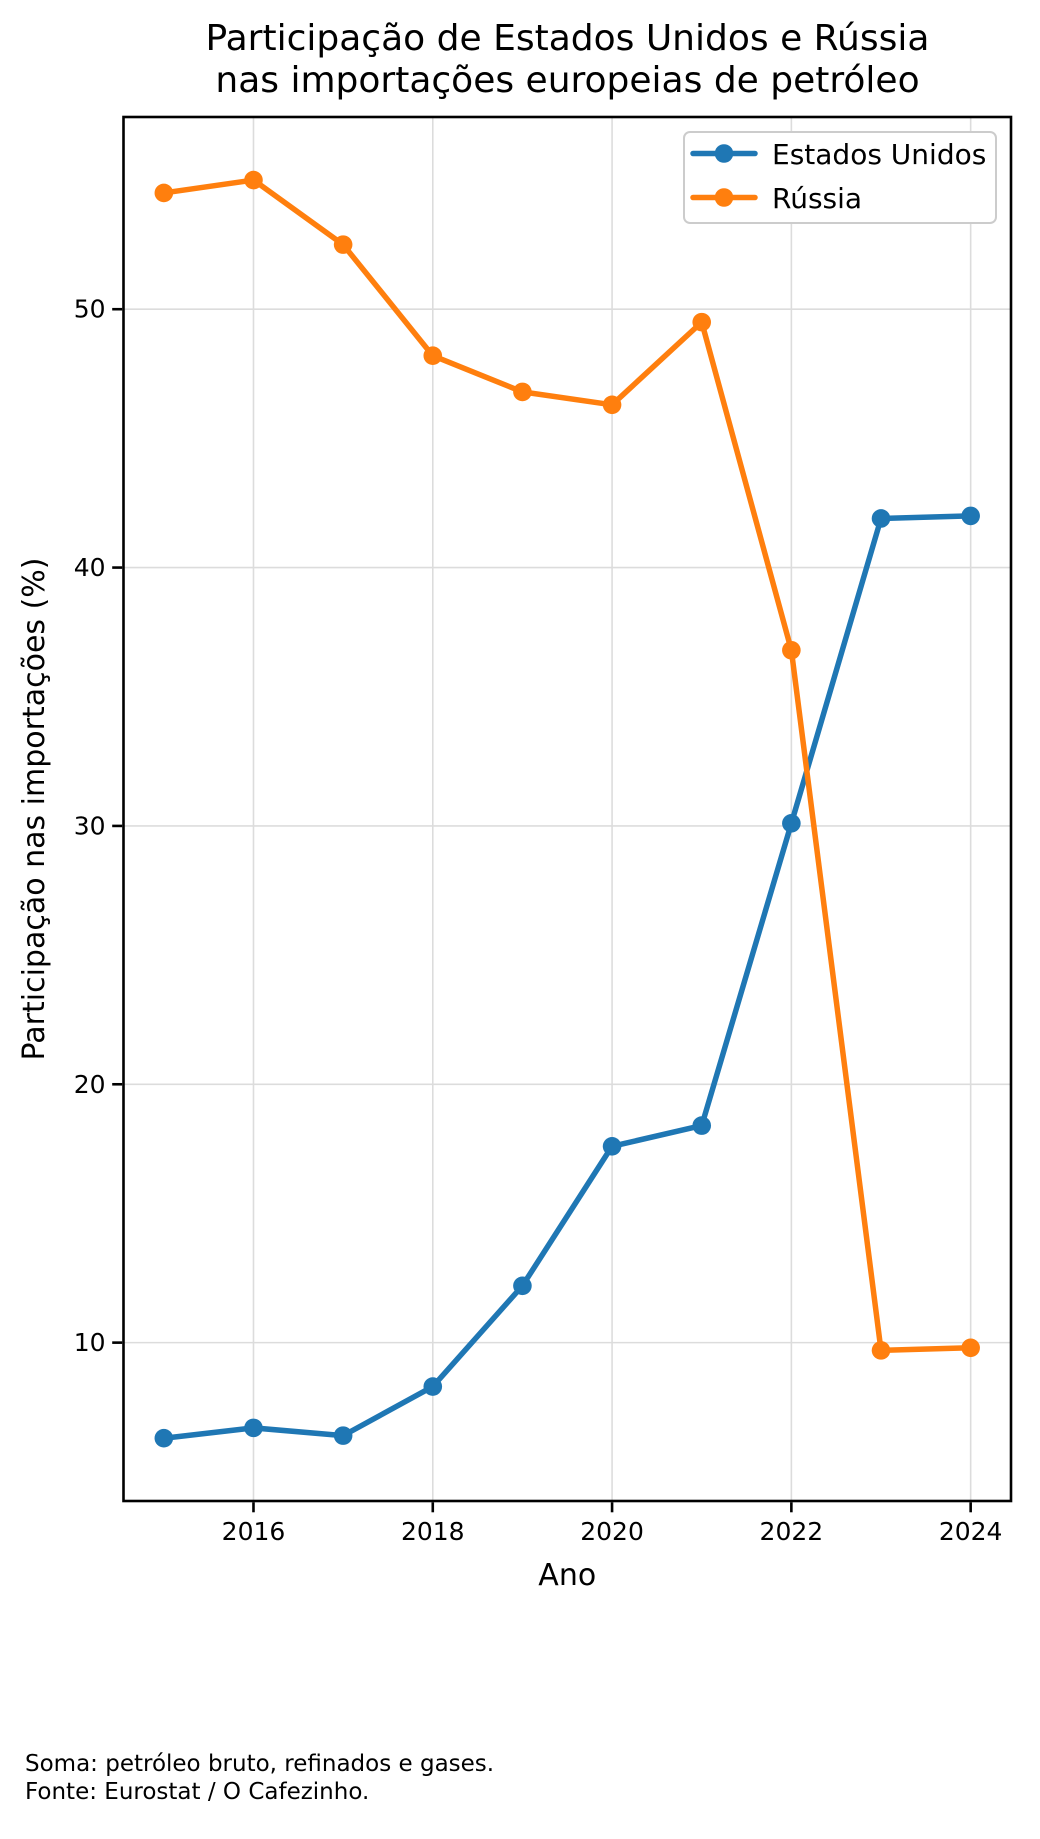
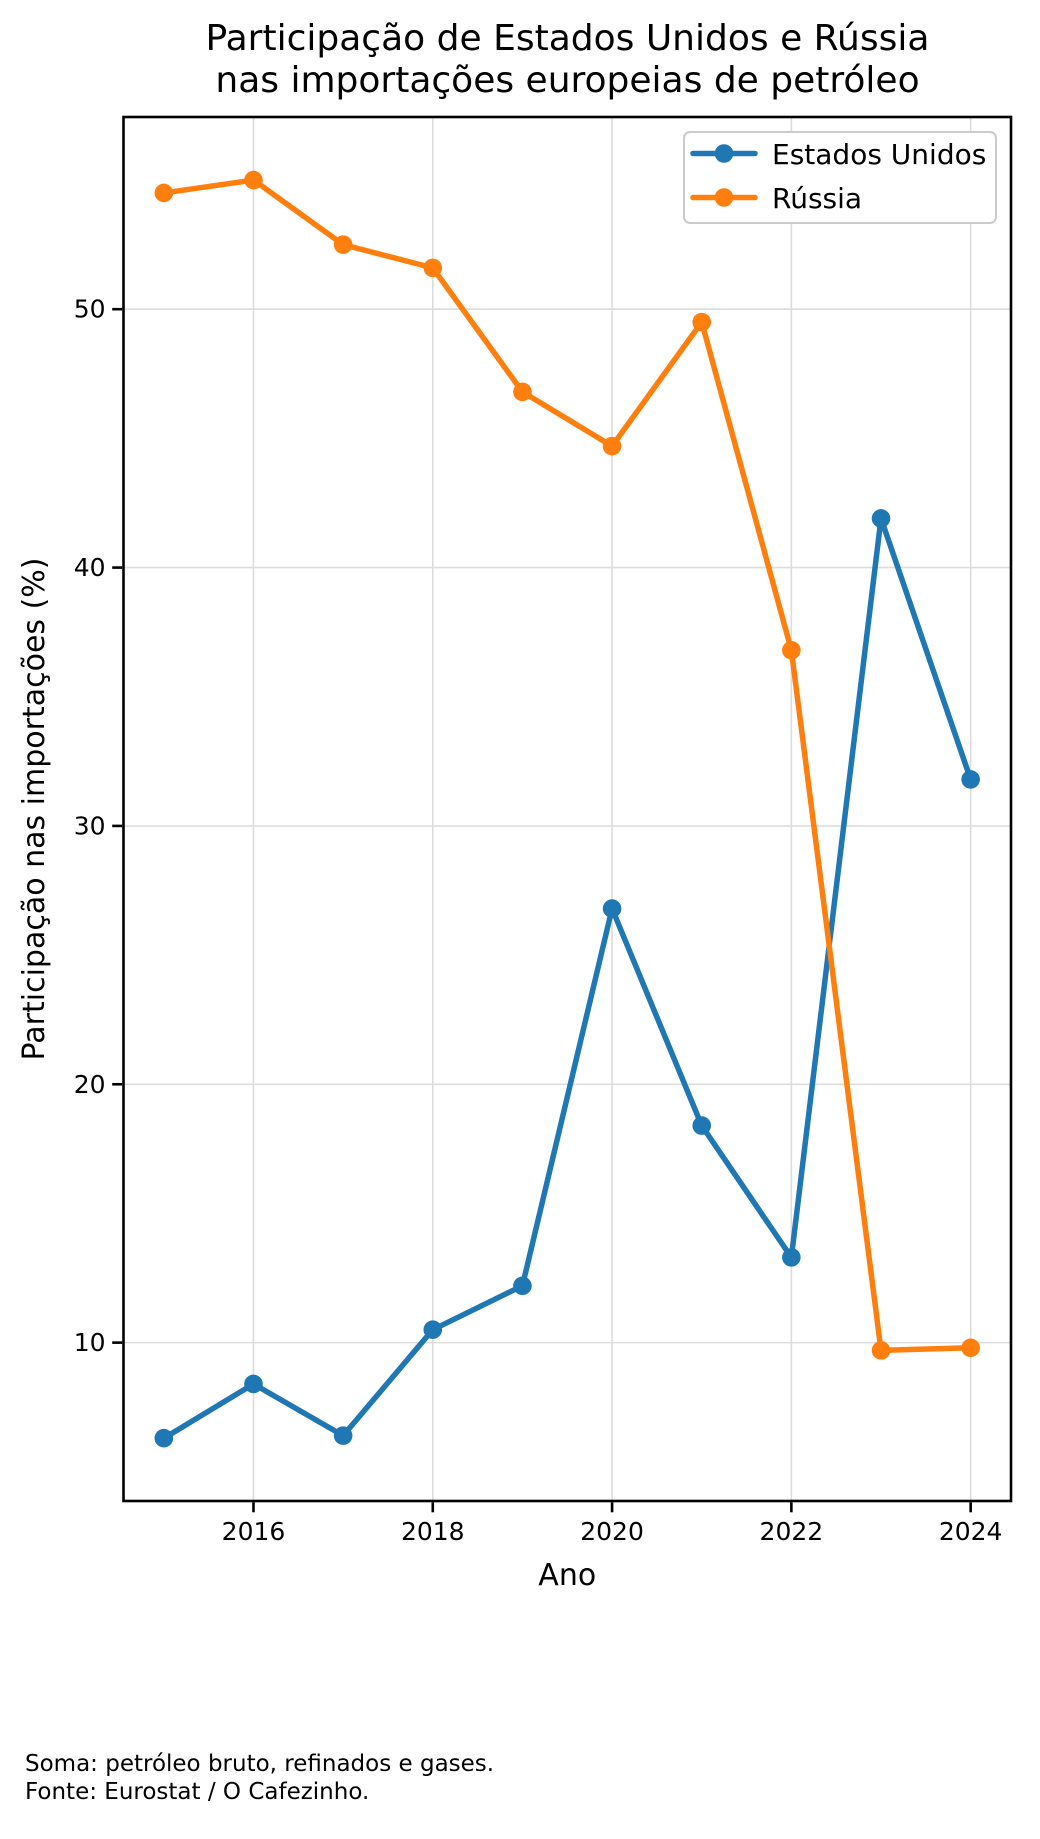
Estados Unidos/2016: 6.7 -> 8.4
Estados Unidos/2018: 8.3 -> 10.5
Rússia/2018: 48.2 -> 51.6
Estados Unidos/2020: 17.6 -> 26.8
Rússia/2020: 46.3 -> 44.7
Estados Unidos/2022: 30.1 -> 13.3
Estados Unidos/2024: 42.0 -> 31.8
